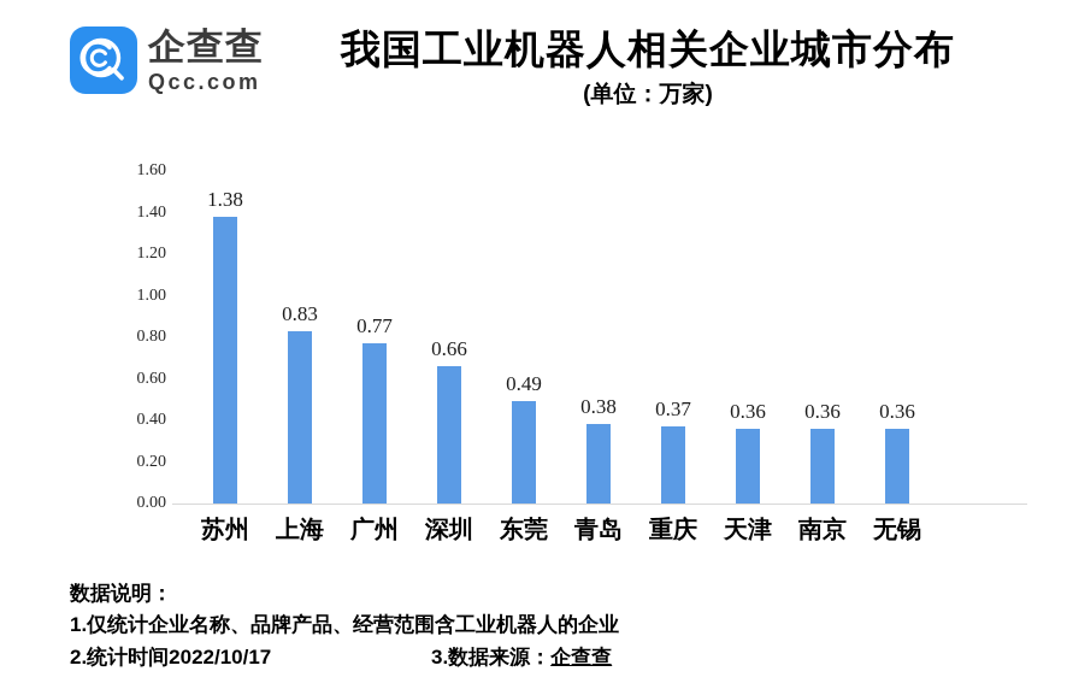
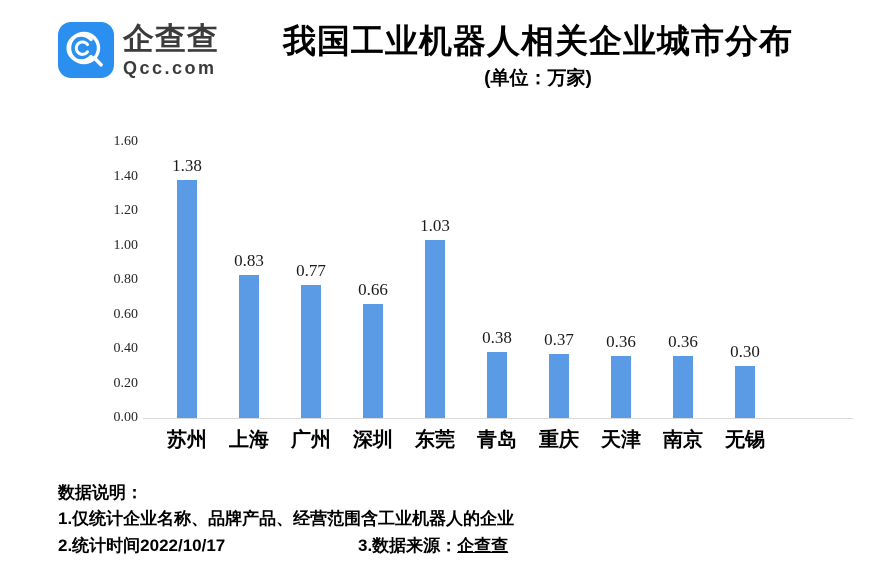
东莞: 0.49 -> 1.03
无锡: 0.36 -> 0.30
